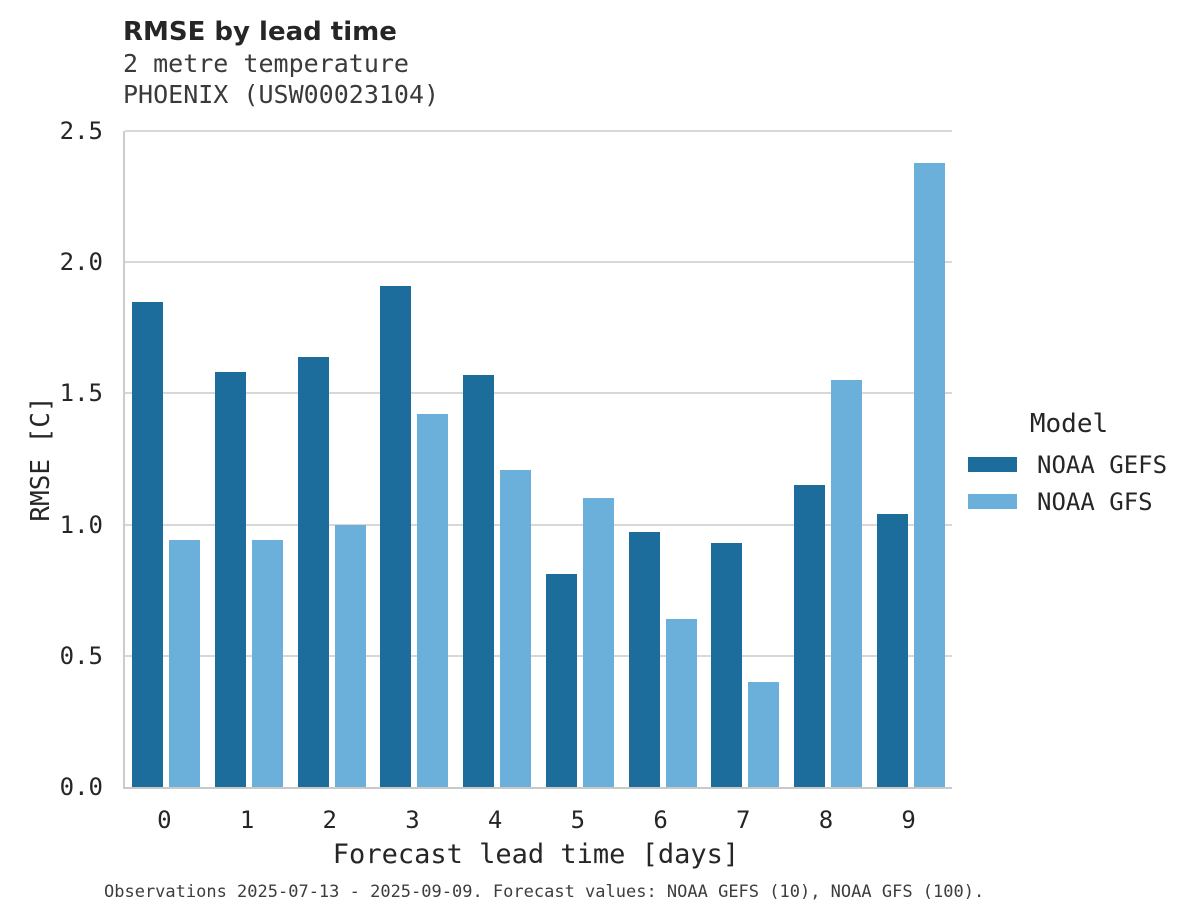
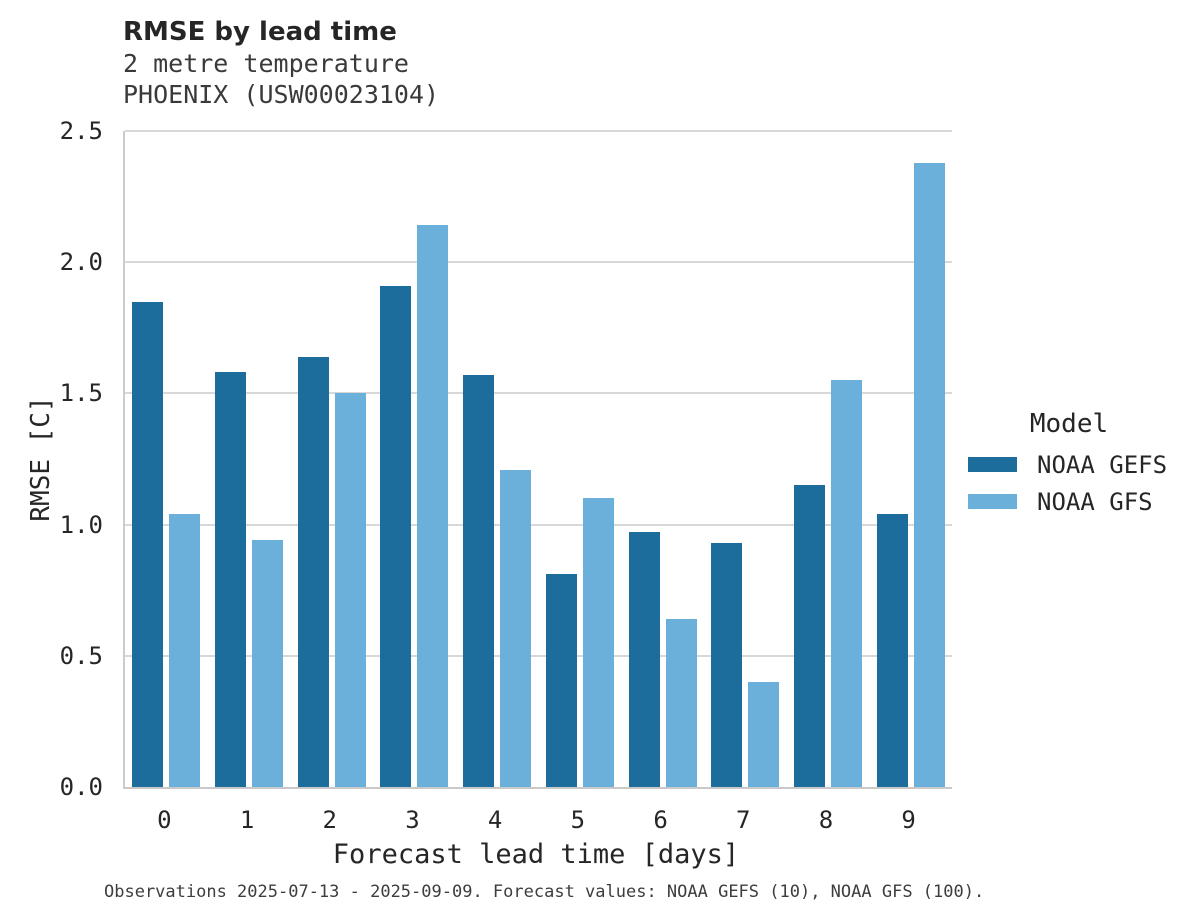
NOAA GFS/0: 0.94 -> 1.04
NOAA GFS/2: 1.00 -> 1.50
NOAA GFS/3: 1.42 -> 2.14
